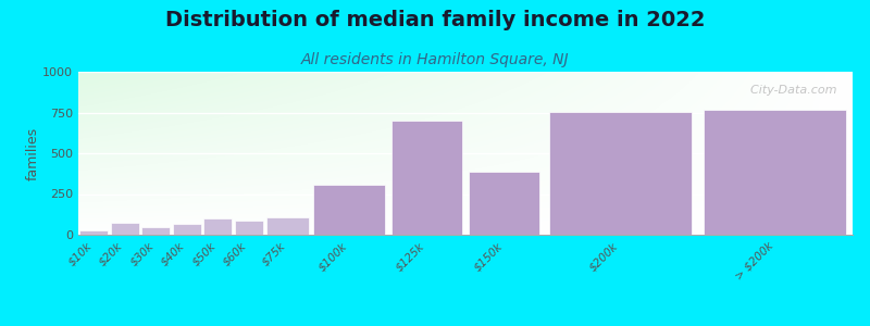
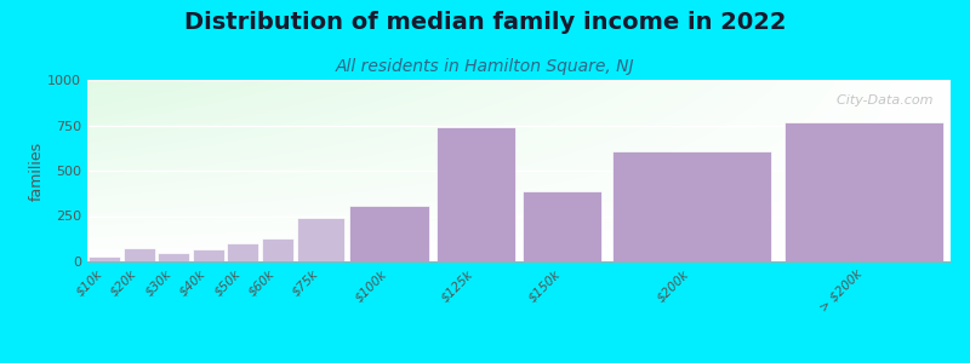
$60k: 90 -> 130
$75k: 110 -> 240
$125k: 700 -> 740
$200k: 760 -> 610
